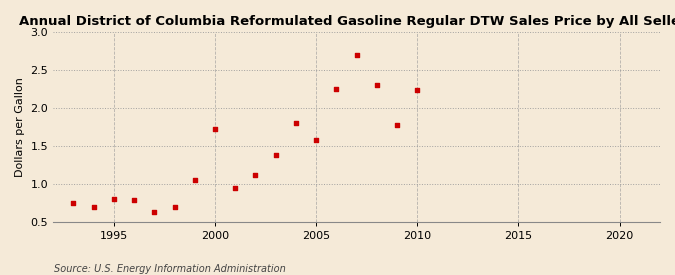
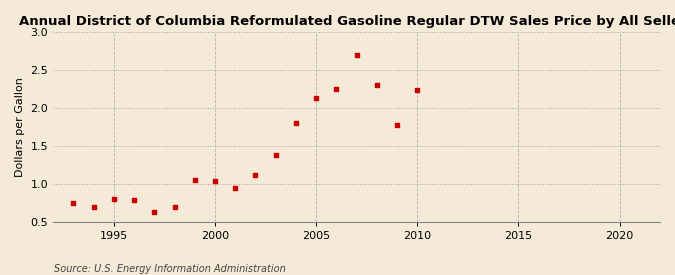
2000: 1.72 -> 1.03
2005: 1.58 -> 2.13
